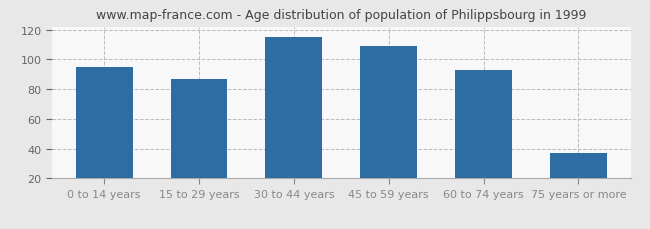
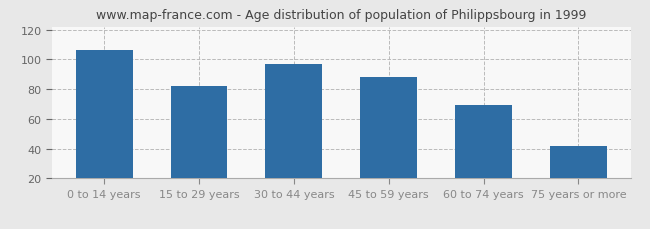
0 to 14 years: 95 -> 106
15 to 29 years: 87 -> 82
30 to 44 years: 115 -> 97
45 to 59 years: 109 -> 88
60 to 74 years: 93 -> 69
75 years or more: 37 -> 42
